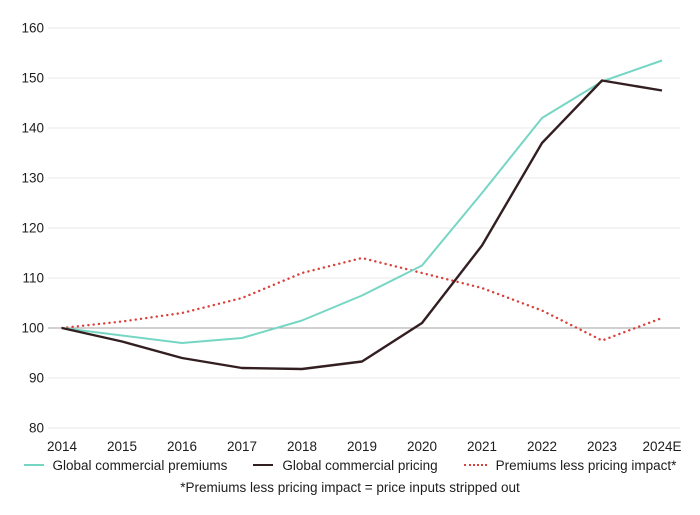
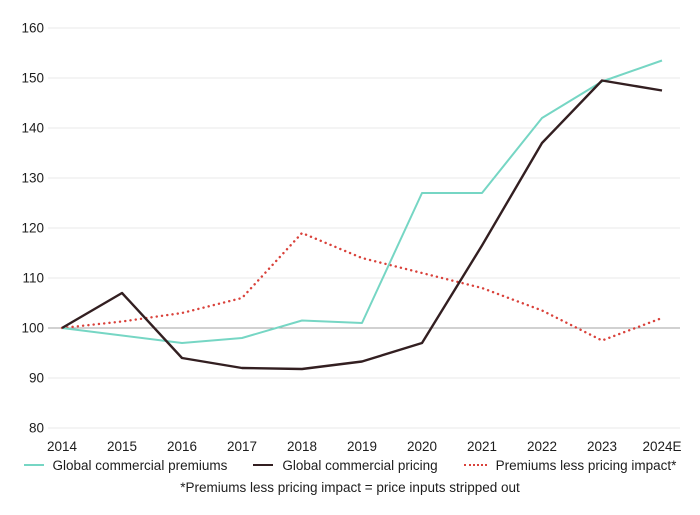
Global commercial pricing/2015: 97 -> 107
Premiums less pricing impact*/2018: 111 -> 119
Global commercial premiums/2019: 106 -> 101
Global commercial premiums/2020: 112 -> 127
Global commercial pricing/2020: 101 -> 97
